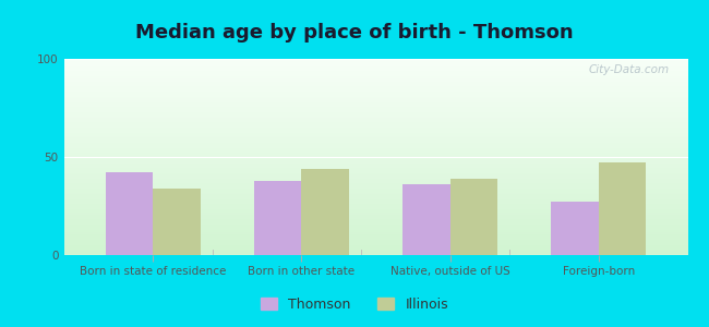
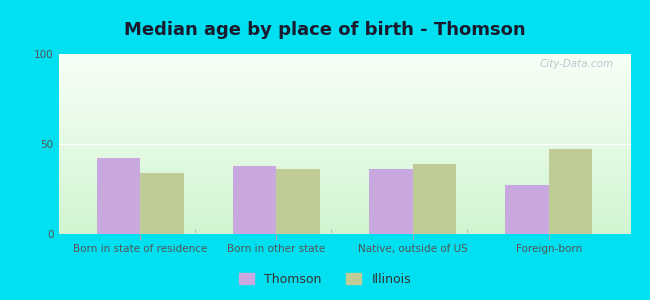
Illinois/Born in other state: 44 -> 36
